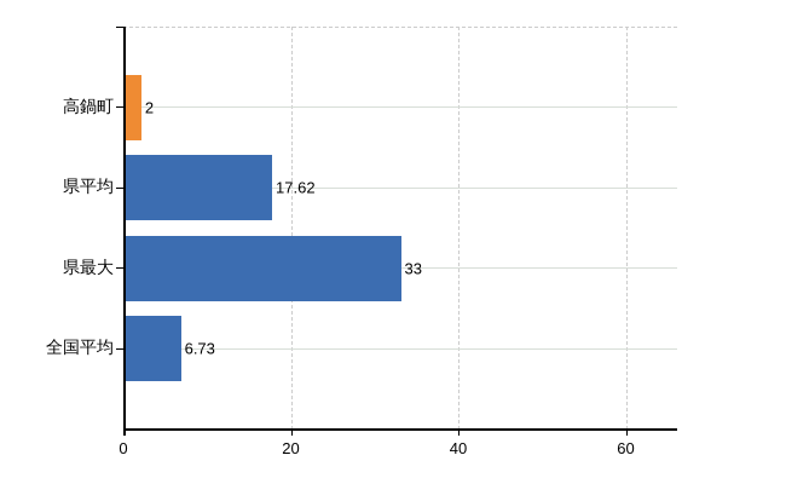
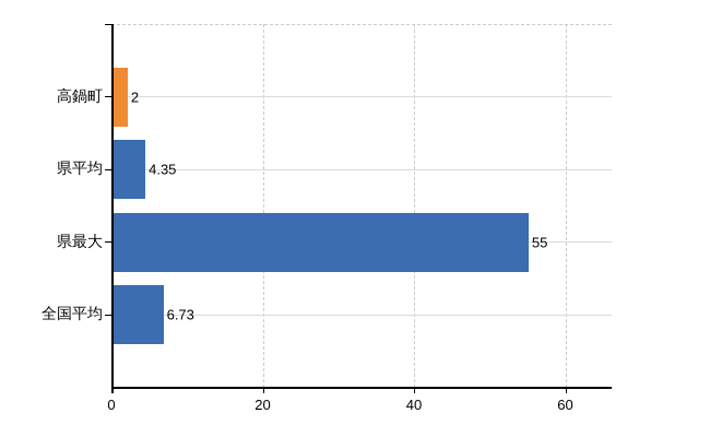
県平均: 17.62 -> 4.35
県最大: 33 -> 55
